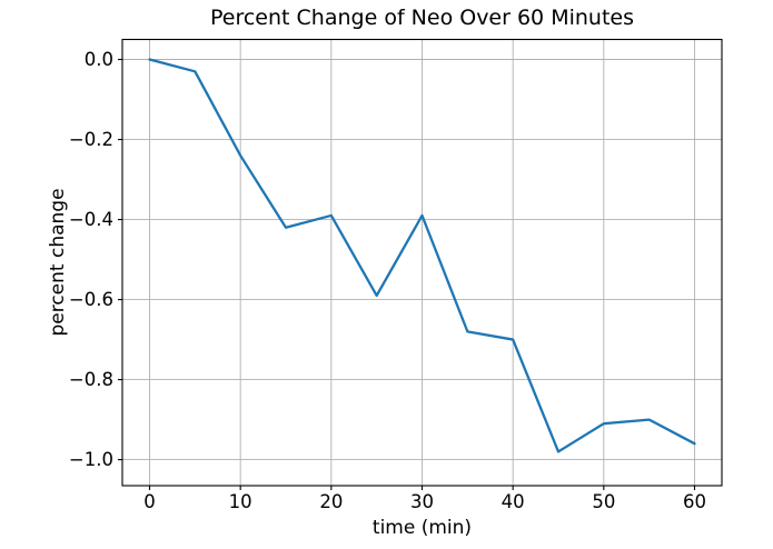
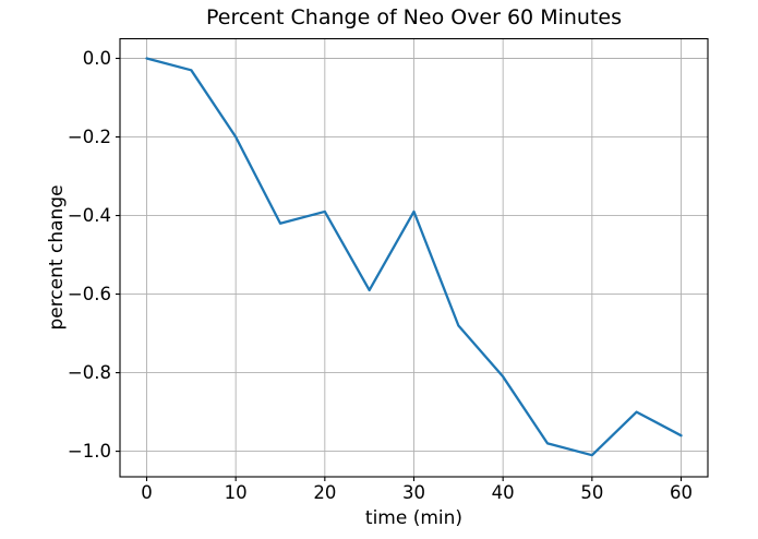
10: -0.24 -> -0.20
40: -0.70 -> -0.81
50: -0.91 -> -1.01
